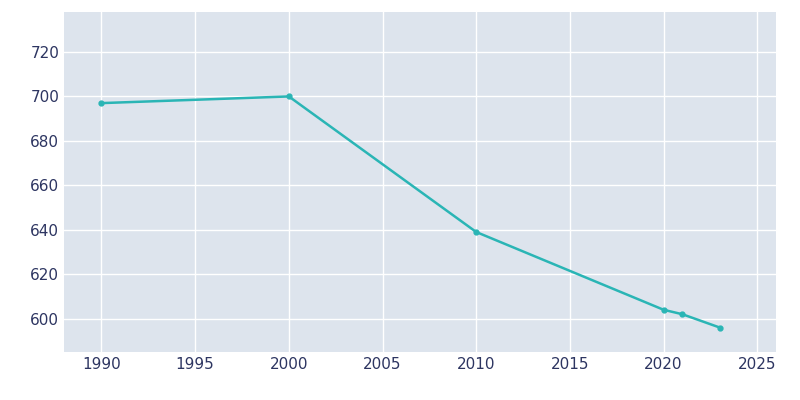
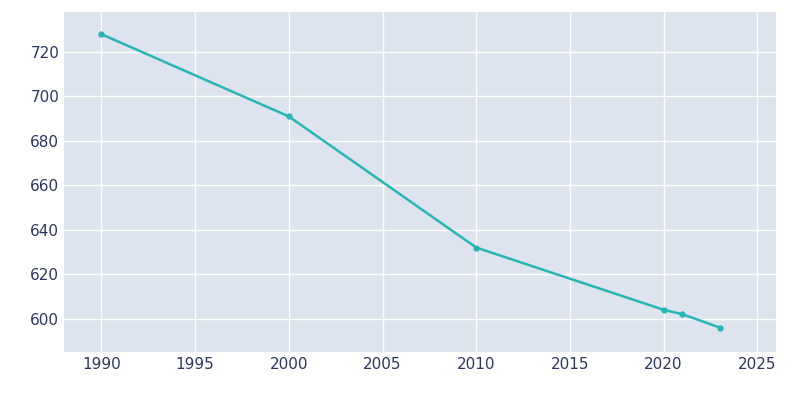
1990: 697 -> 728
2000: 700 -> 691
2010: 639 -> 632
